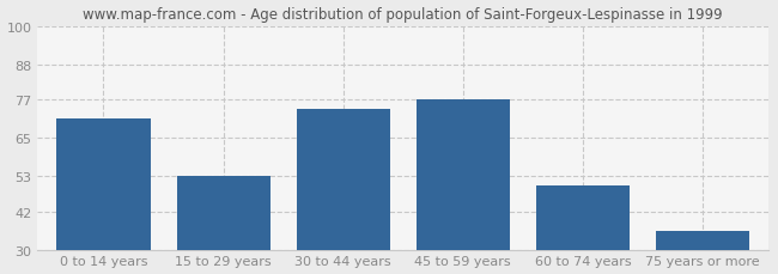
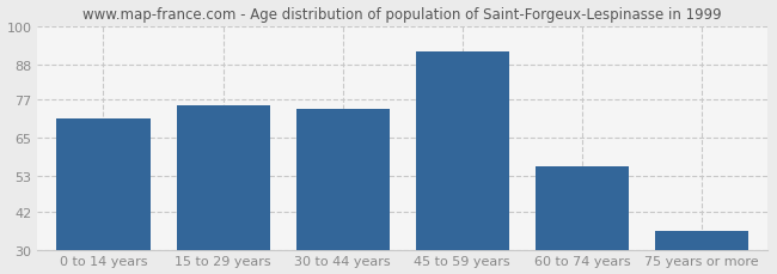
15 to 29 years: 53 -> 75
45 to 59 years: 77 -> 92
60 to 74 years: 50 -> 56
